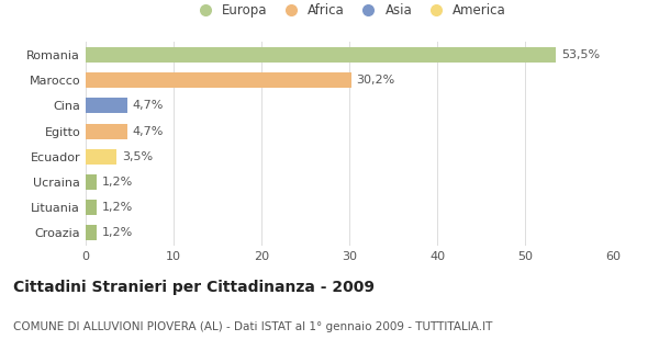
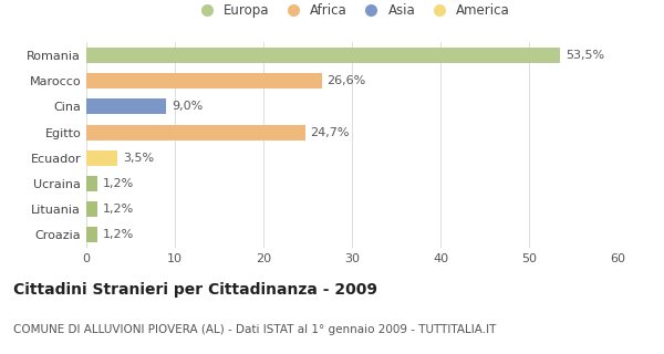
Marocco: 30,2% -> 26,6%
Cina: 4,7% -> 9,0%
Egitto: 4,7% -> 24,7%
